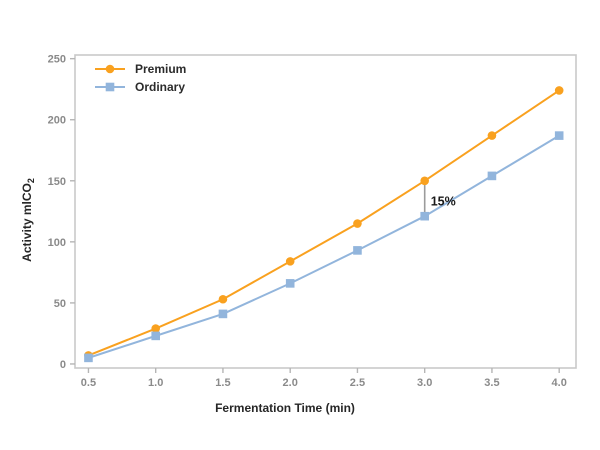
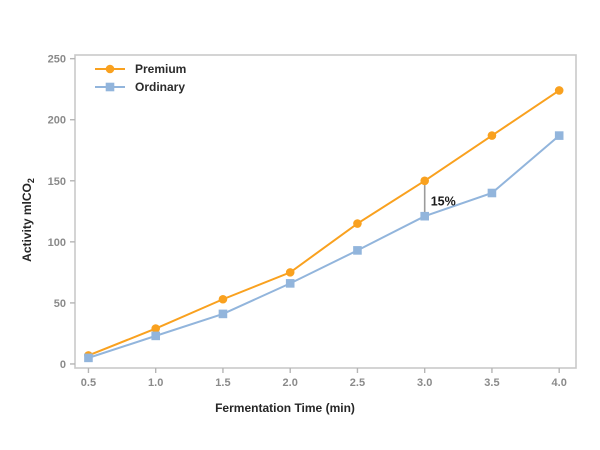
Premium/2.0: 84 -> 75
Ordinary/3.5: 154 -> 140
